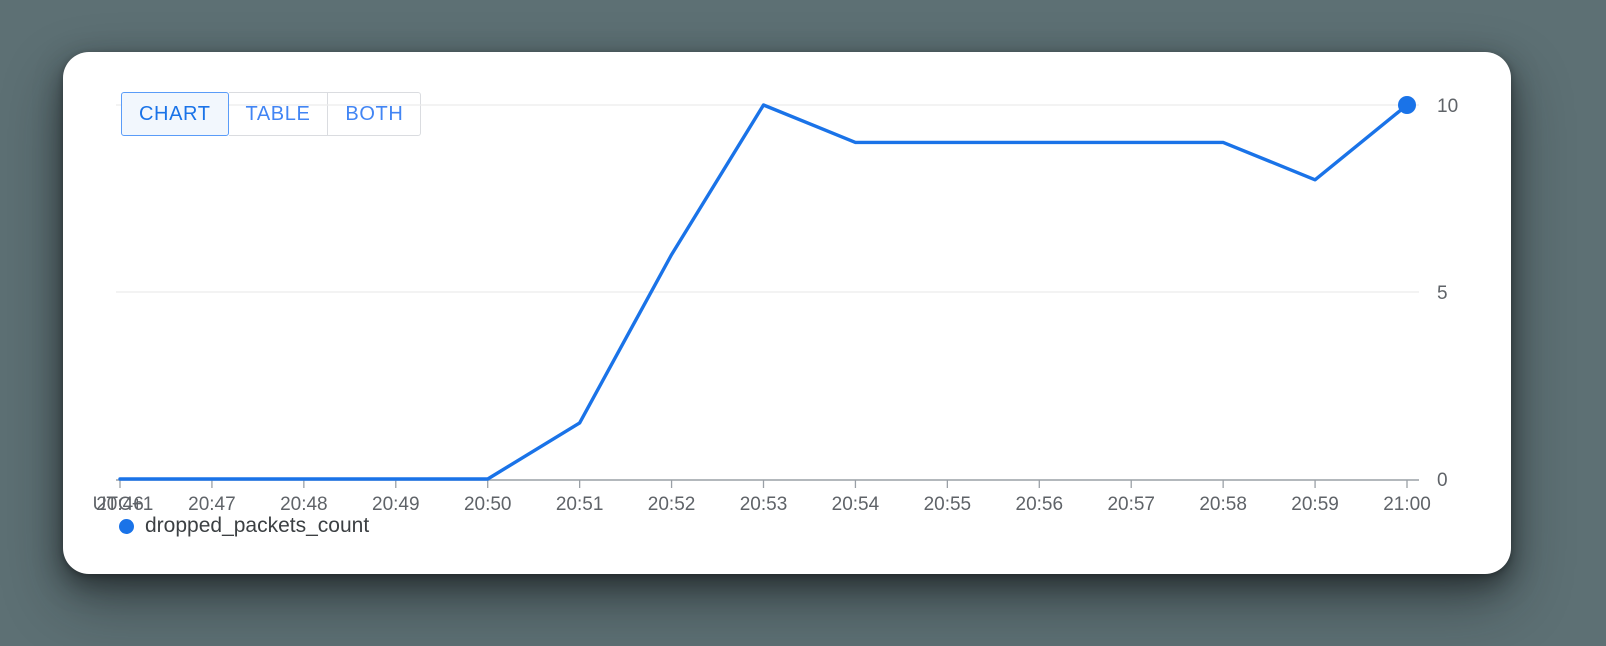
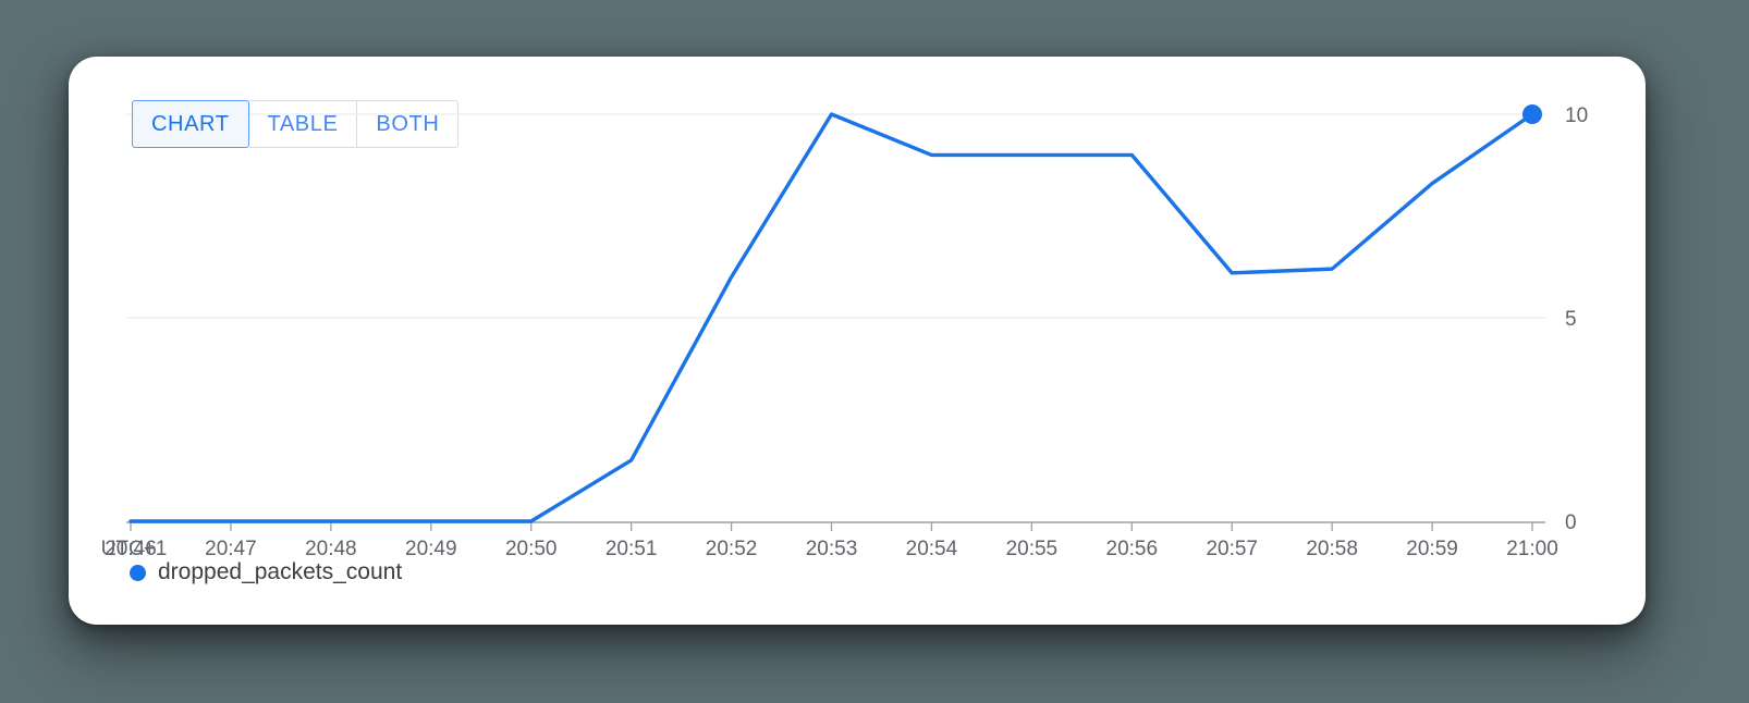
20:57: 9.0 -> 6.1
20:58: 9.0 -> 6.2
20:59: 8.0 -> 8.3
